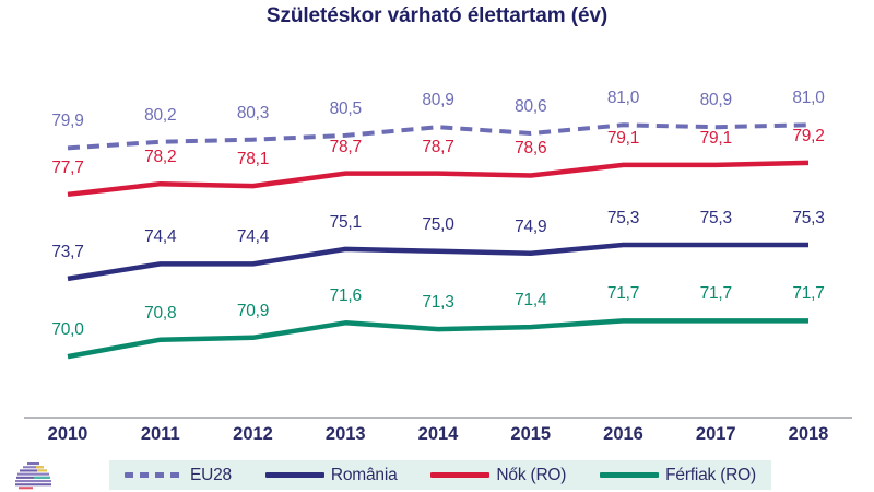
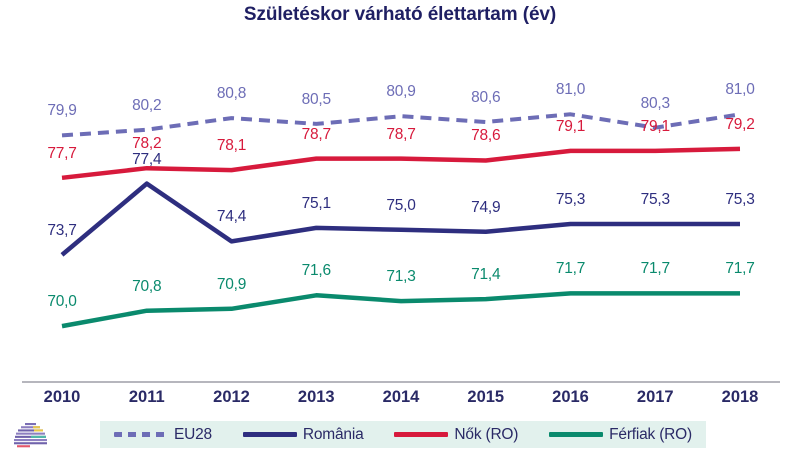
România/2011: 74,4 -> 77,4
EU28/2012: 80,3 -> 80,8
EU28/2017: 80,9 -> 80,3
